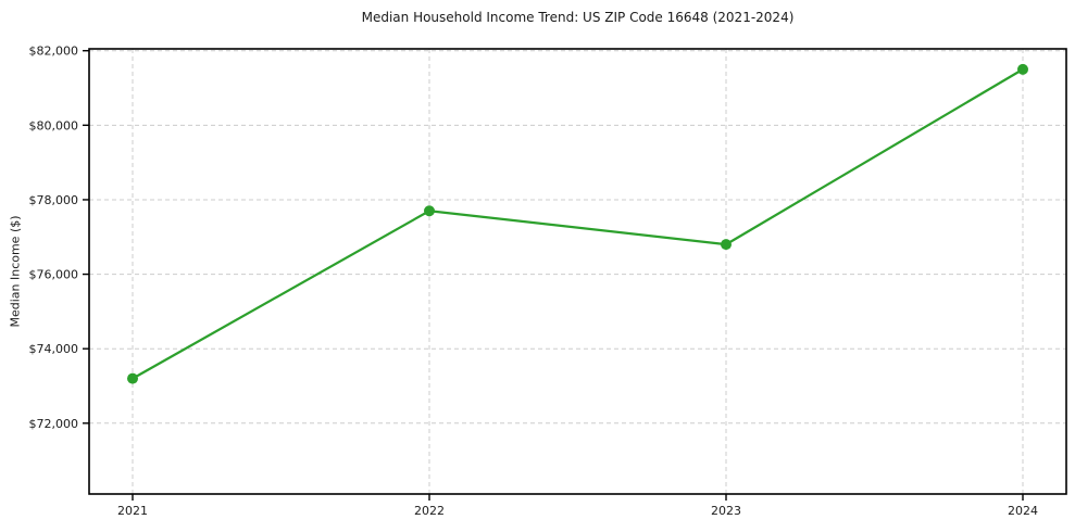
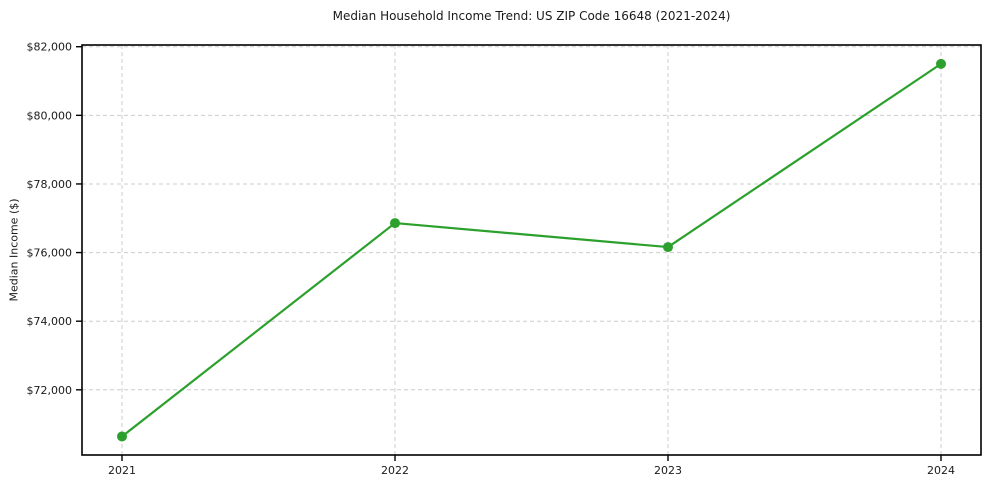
2021: $73200 -> $70600
2022: $77700 -> $76900
2023: $76800 -> $76200
